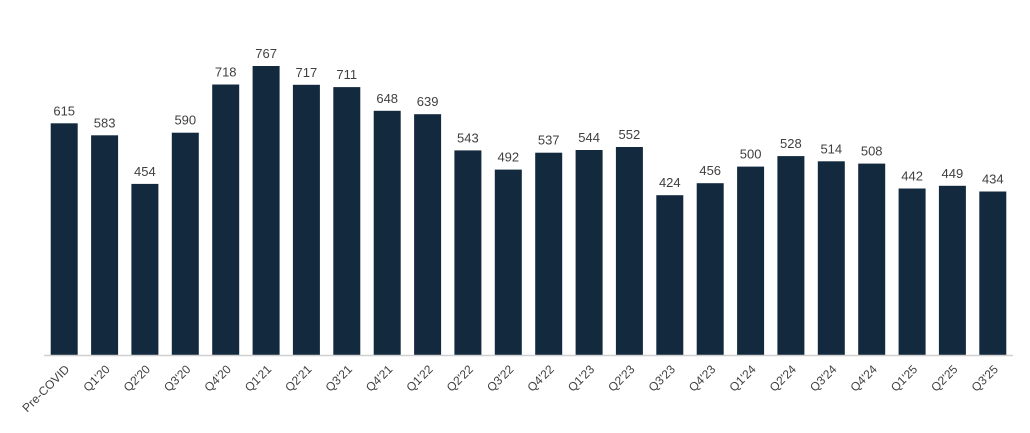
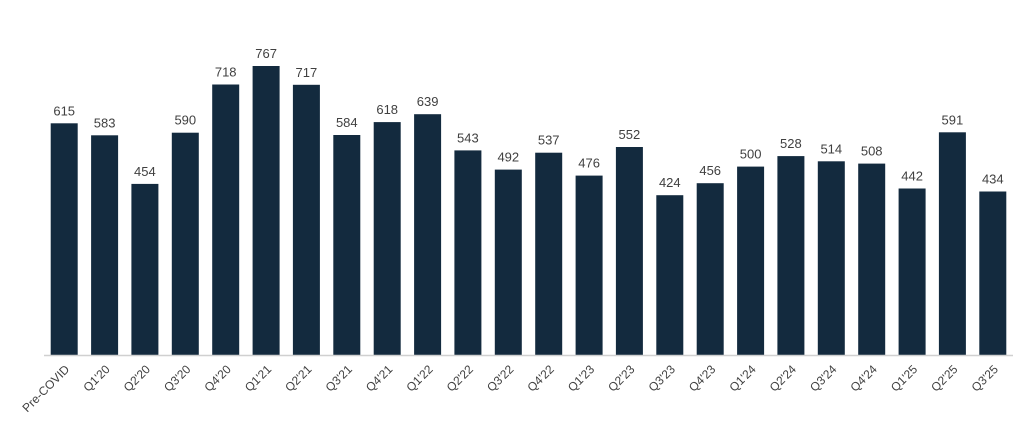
Q3'21: 711 -> 584
Q4'21: 648 -> 618
Q1'23: 544 -> 476
Q2'25: 449 -> 591
